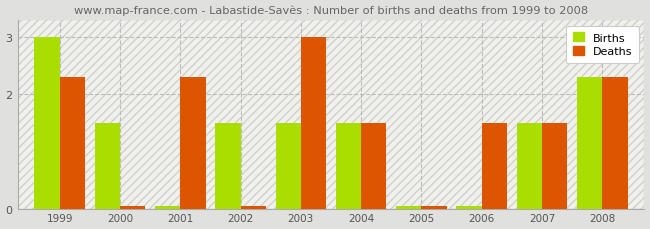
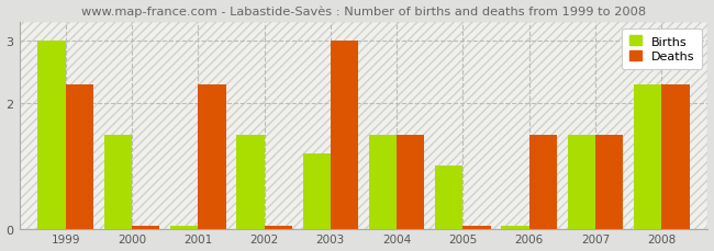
Births/2003: 1.50 -> 1.20
Births/2005: 0.05 -> 1.00
